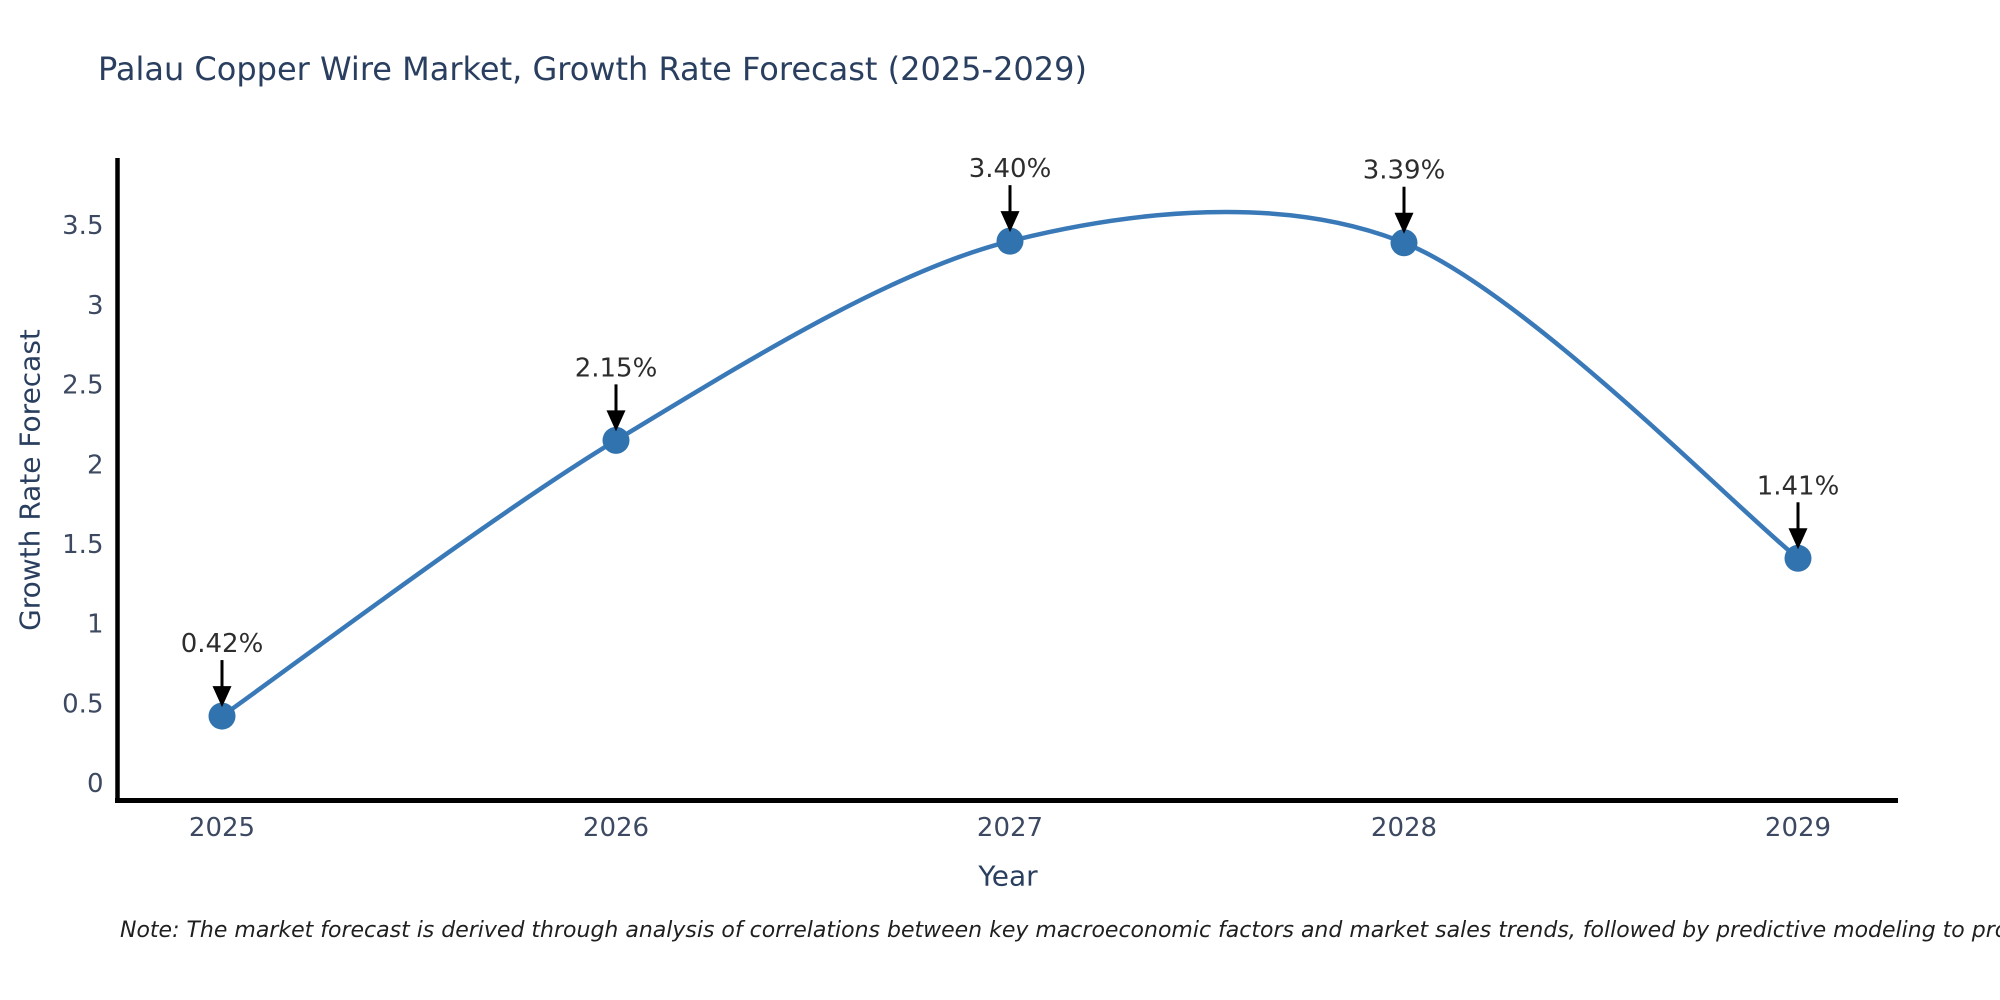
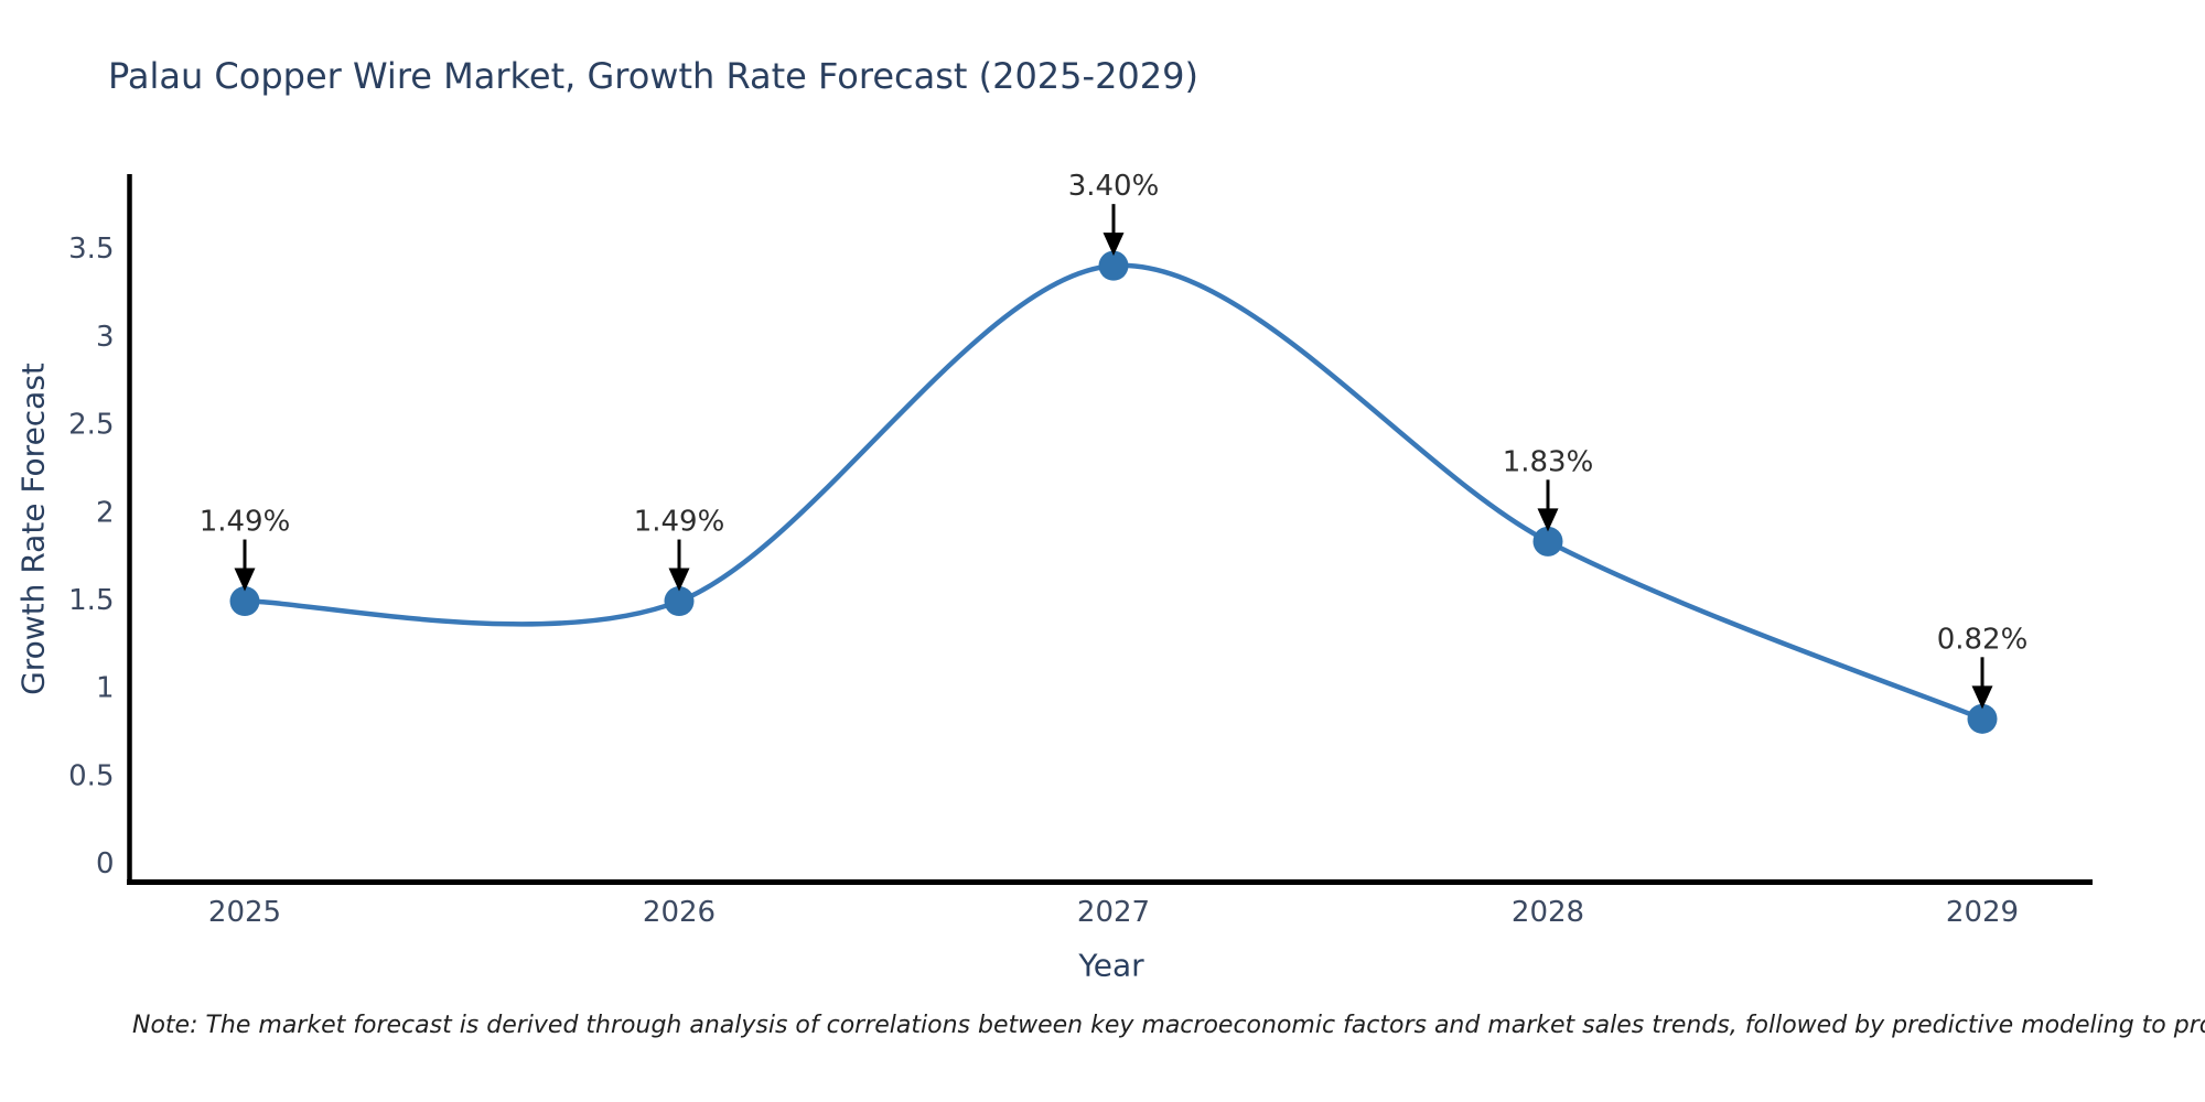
2025: 0.42% -> 1.49%
2026: 2.15% -> 1.49%
2028: 3.39% -> 1.83%
2029: 1.41% -> 0.82%
